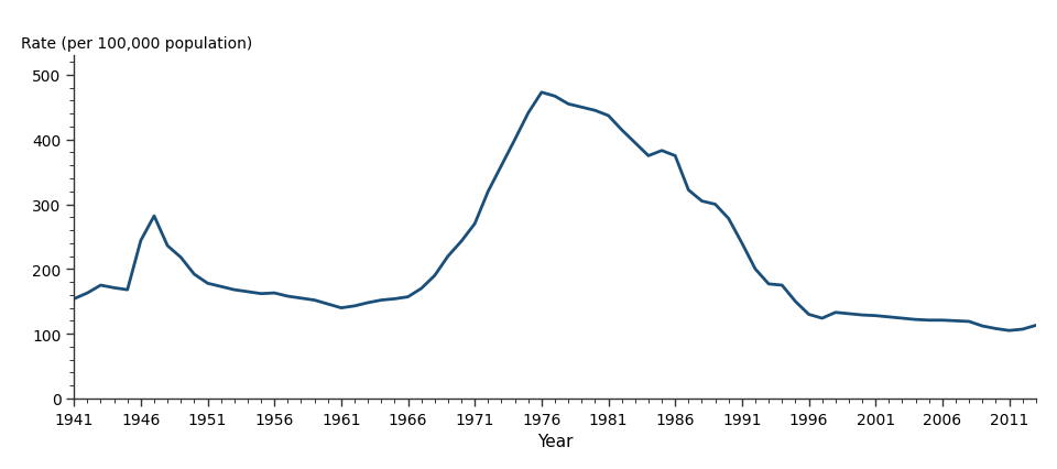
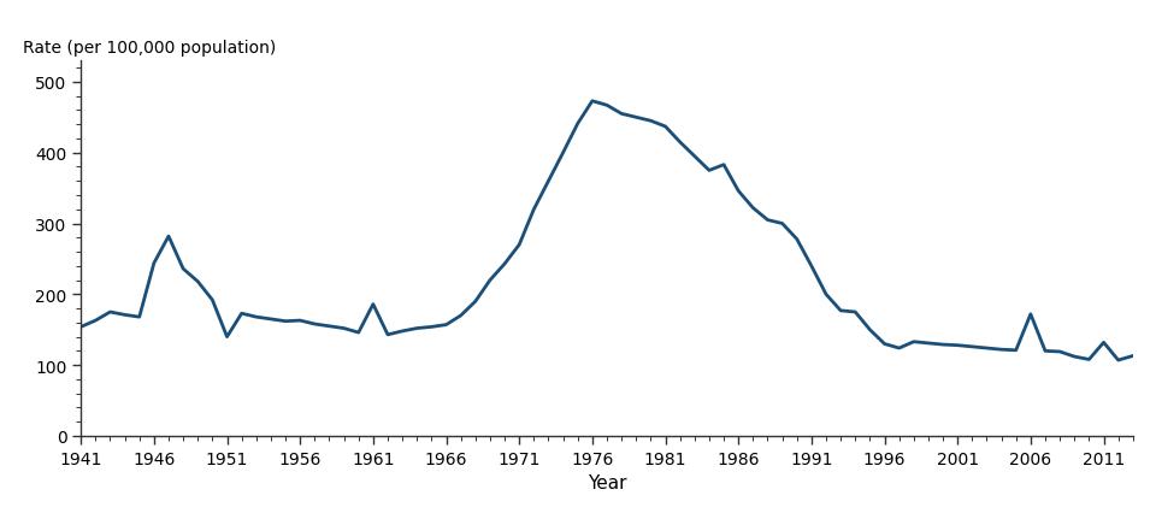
1951: 178 -> 140
1961: 140 -> 186
1986: 375 -> 346
2006: 121 -> 172
2011: 105 -> 132
